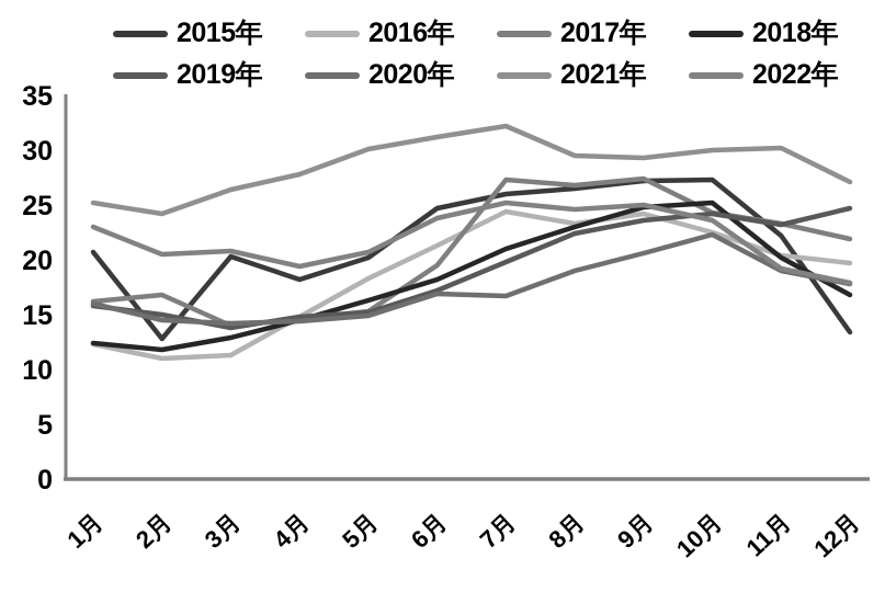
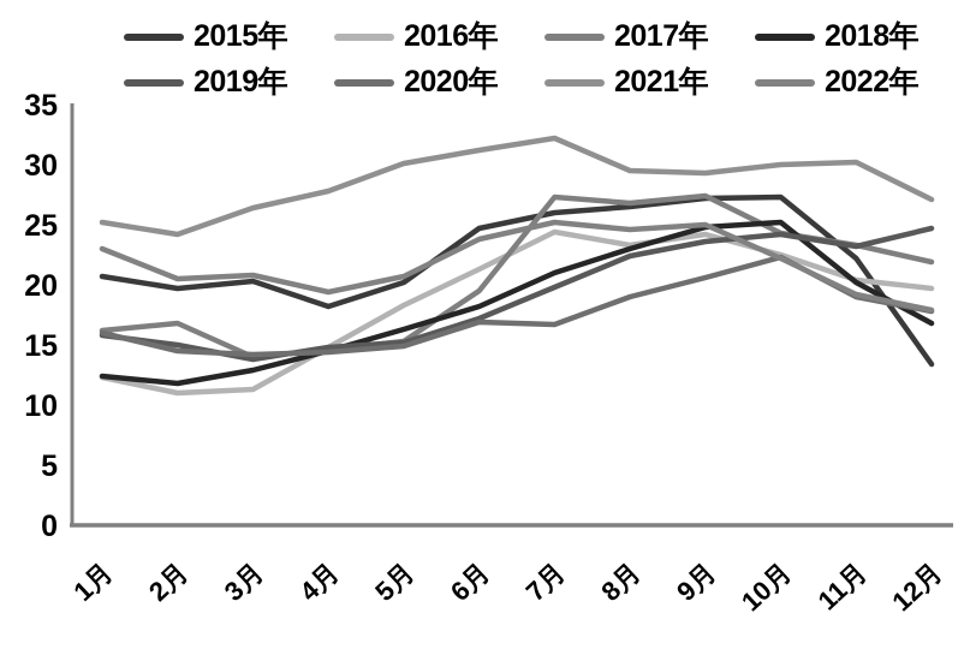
2015年/2月: 12.8 -> 19.7
2022年/10月: 23.6 -> 22.2
